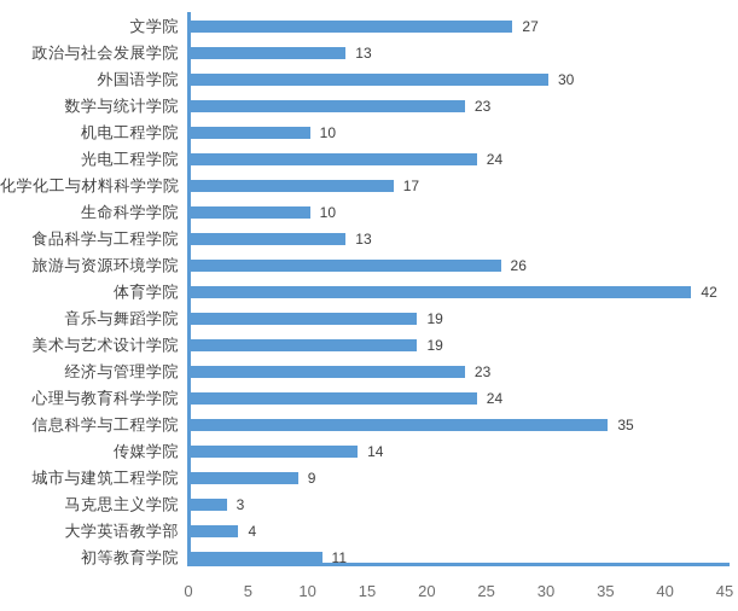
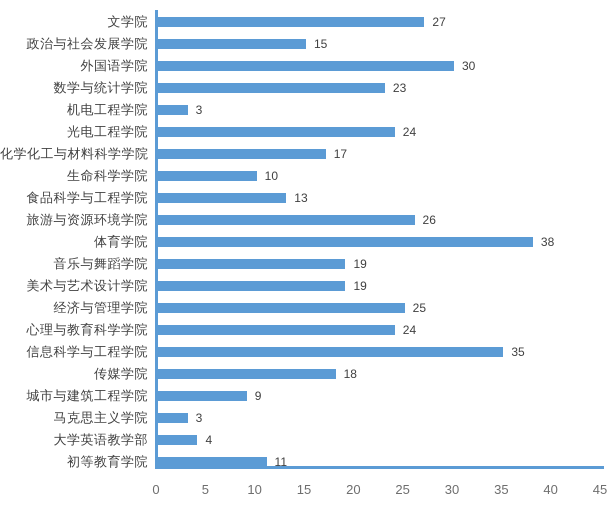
政治与社会发展学院: 13 -> 15
机电工程学院: 10 -> 3
体育学院: 42 -> 38
经济与管理学院: 23 -> 25
传媒学院: 14 -> 18
